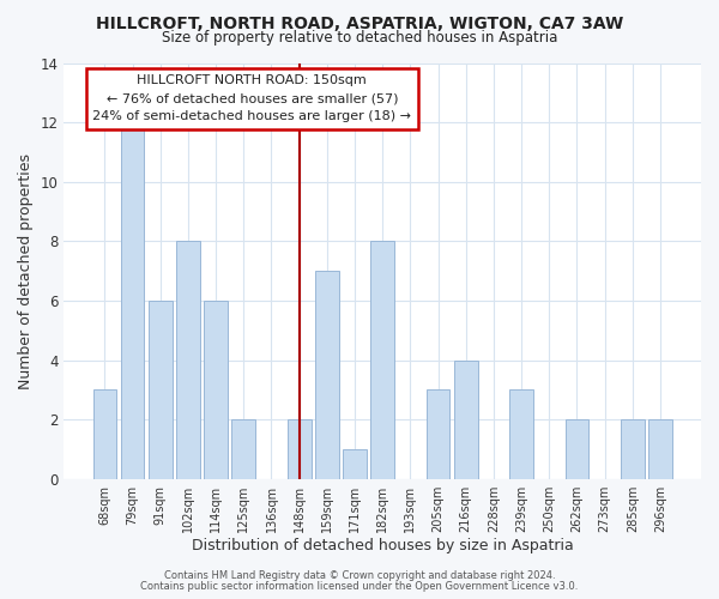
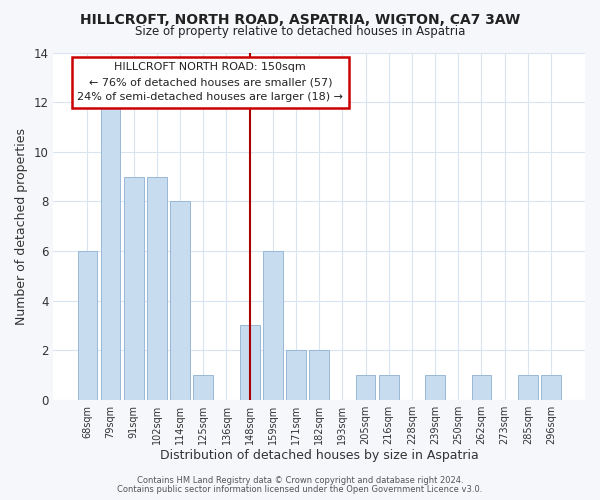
68sqm: 3 -> 6
91sqm: 6 -> 9
102sqm: 8 -> 9
114sqm: 6 -> 8
125sqm: 2 -> 1
148sqm: 2 -> 3
159sqm: 7 -> 6
171sqm: 1 -> 2
182sqm: 8 -> 2
205sqm: 3 -> 1
216sqm: 4 -> 1
239sqm: 3 -> 1
262sqm: 2 -> 1
285sqm: 2 -> 1
296sqm: 2 -> 1
